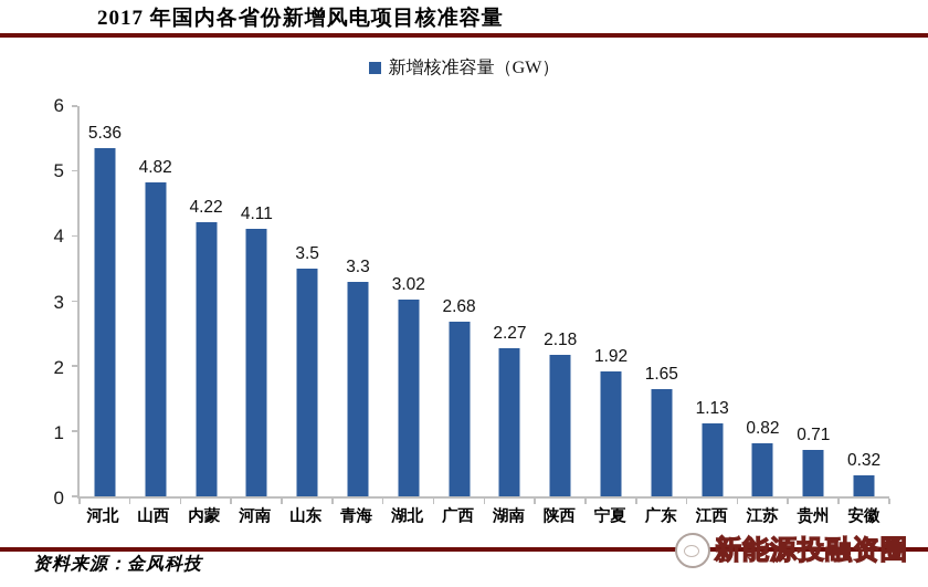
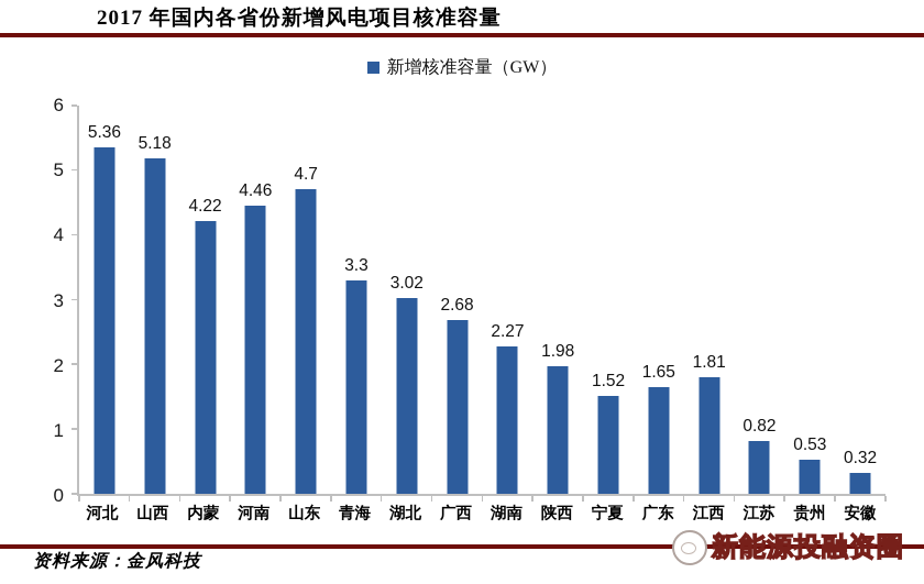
山西: 4.82 -> 5.18
河南: 4.11 -> 4.46
山东: 3.5 -> 4.7
陕西: 2.18 -> 1.98
宁夏: 1.92 -> 1.52
江西: 1.13 -> 1.81
贵州: 0.71 -> 0.53
